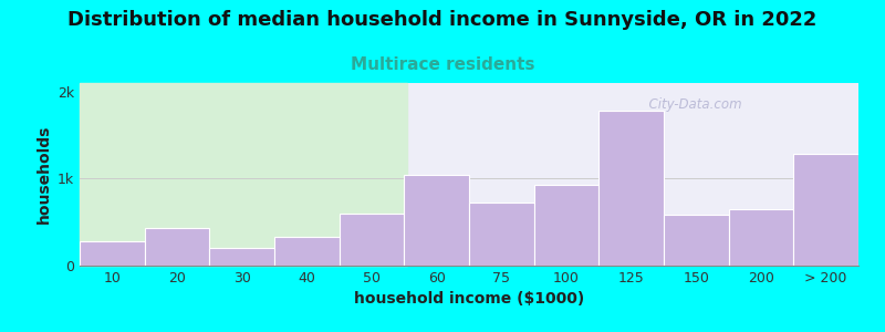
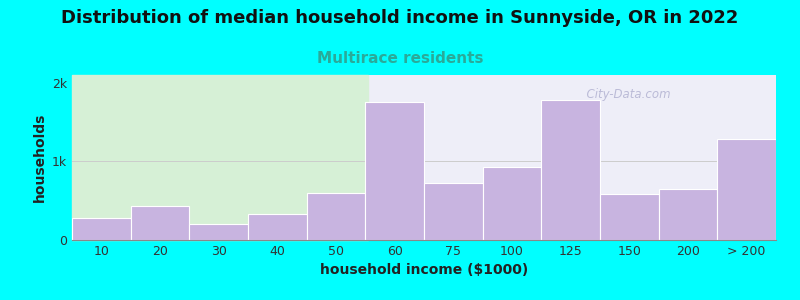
60: 1.05k -> 1.76k
